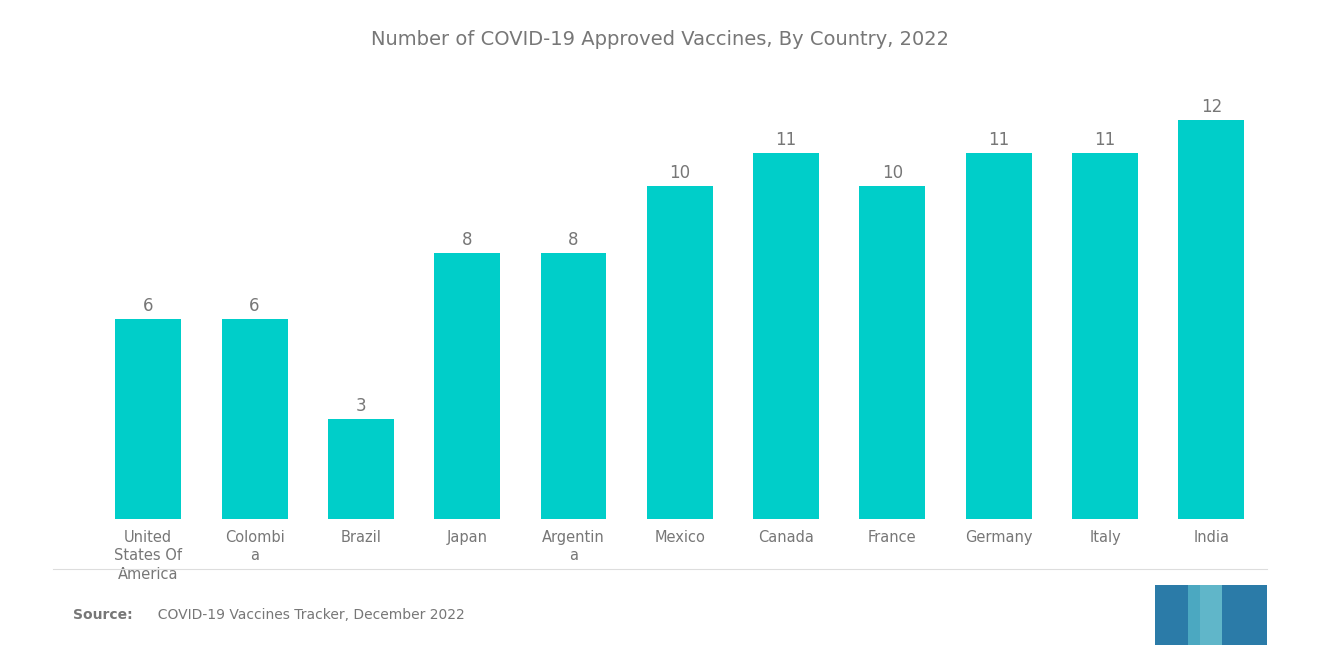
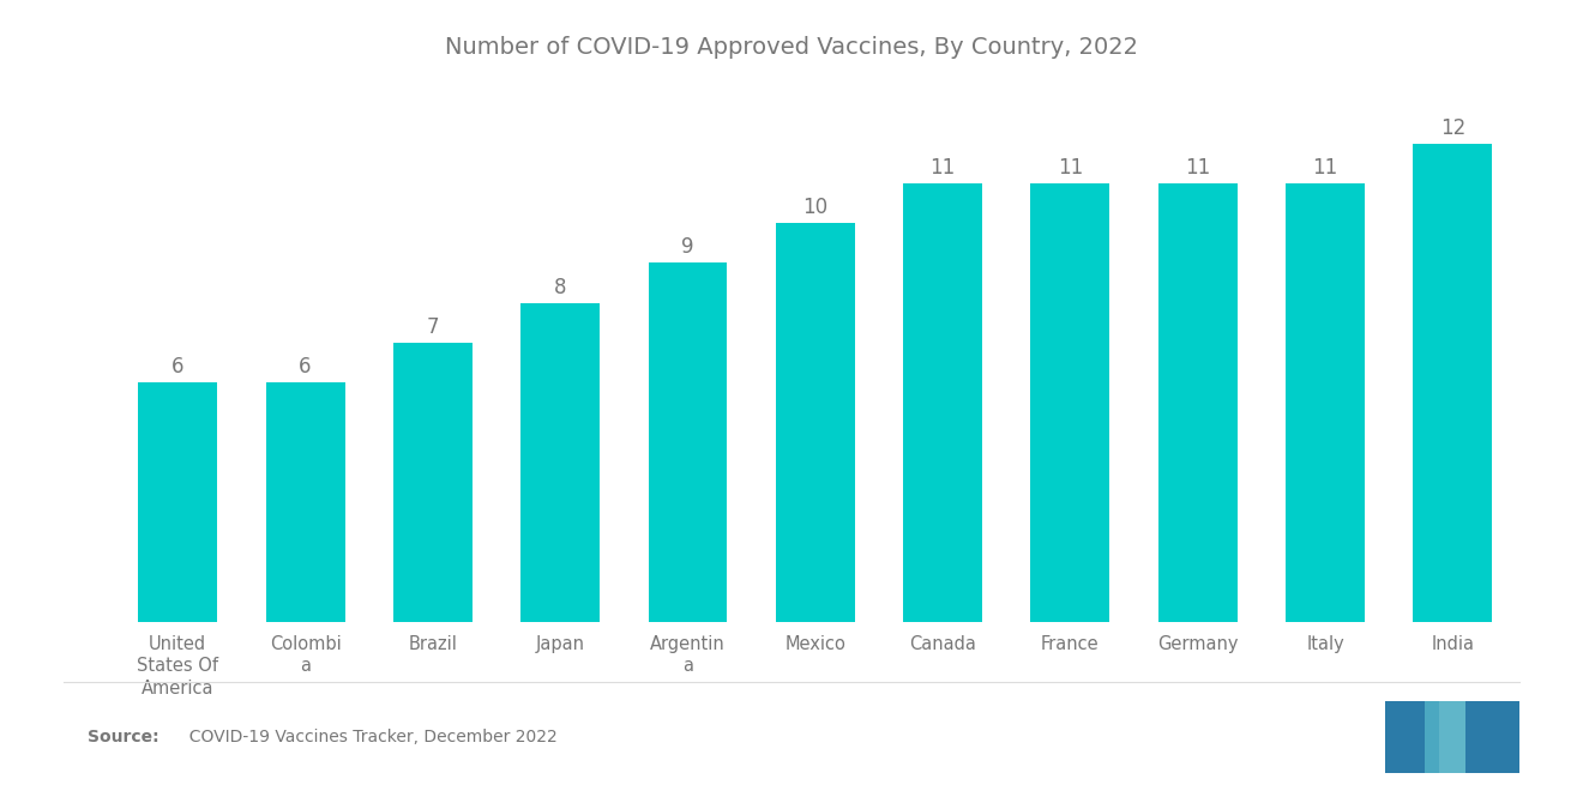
Brazil: 3 -> 7
Argentin a: 8 -> 9
France: 10 -> 11
